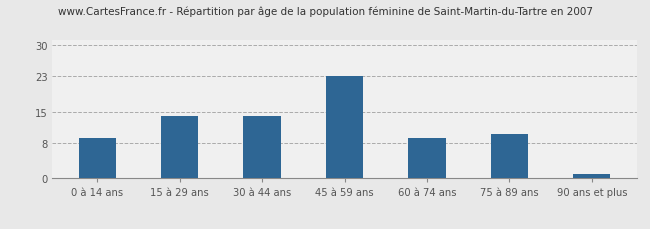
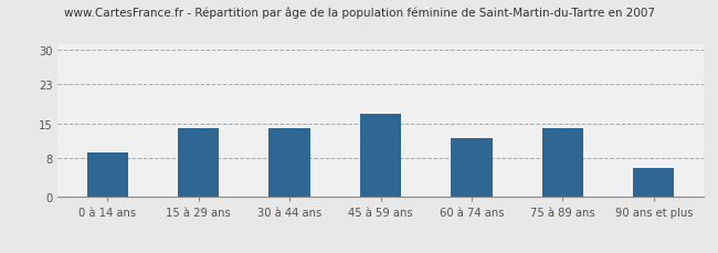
45 à 59 ans: 23 -> 17
60 à 74 ans: 9 -> 12
75 à 89 ans: 10 -> 14
90 ans et plus: 1 -> 6
